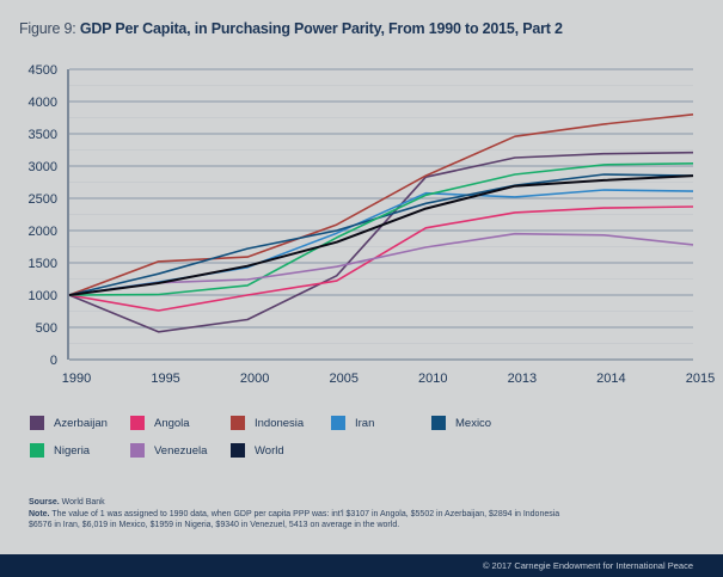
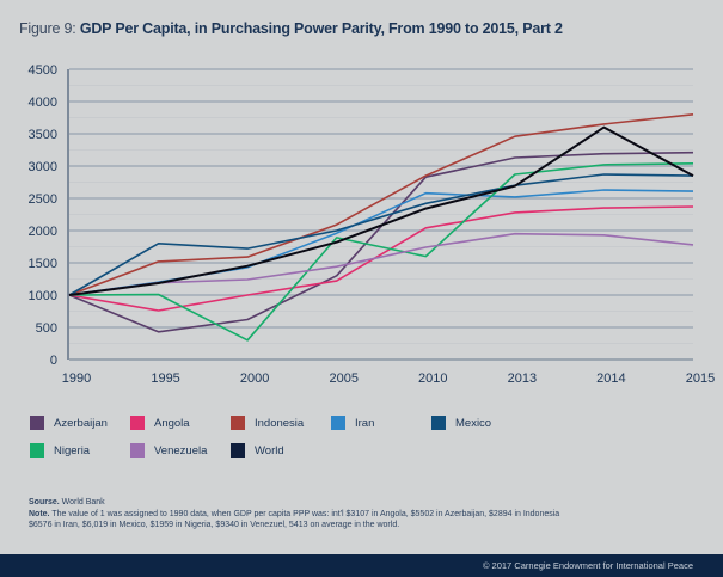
Mexico/1995: 1300 -> 1800
Nigeria/2000: 1200 -> 300
Nigeria/2010: 2600 -> 1600
World/2014: 2800 -> 3600
